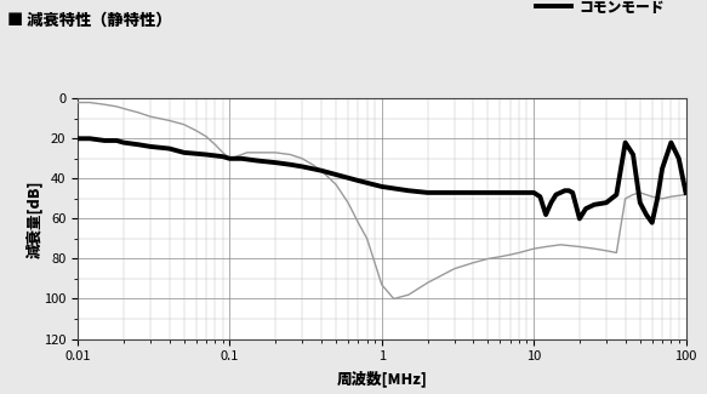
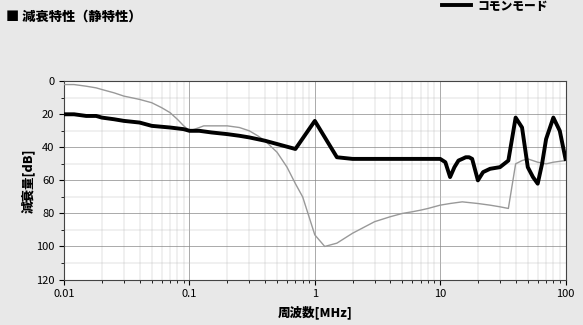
コモンモード/1: 44 -> 24
